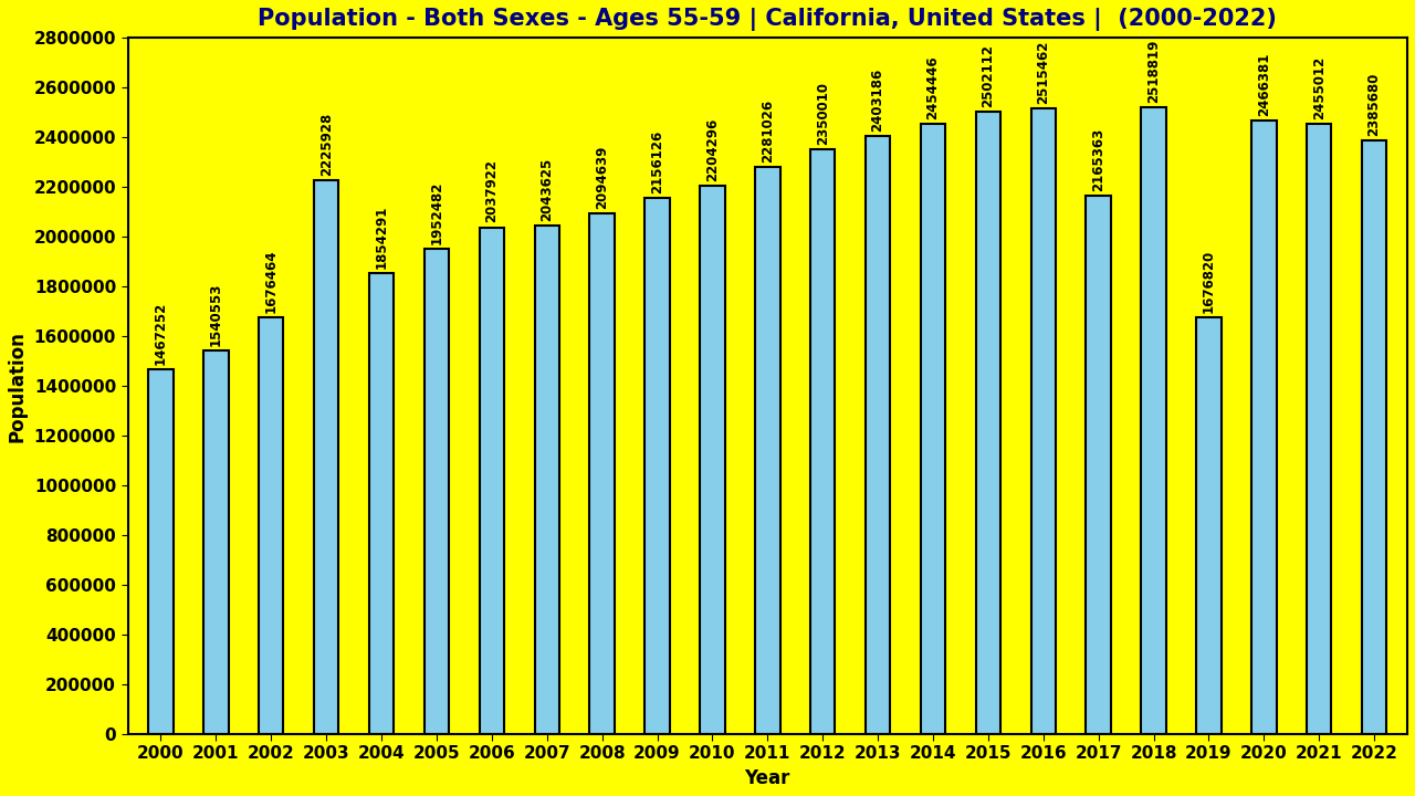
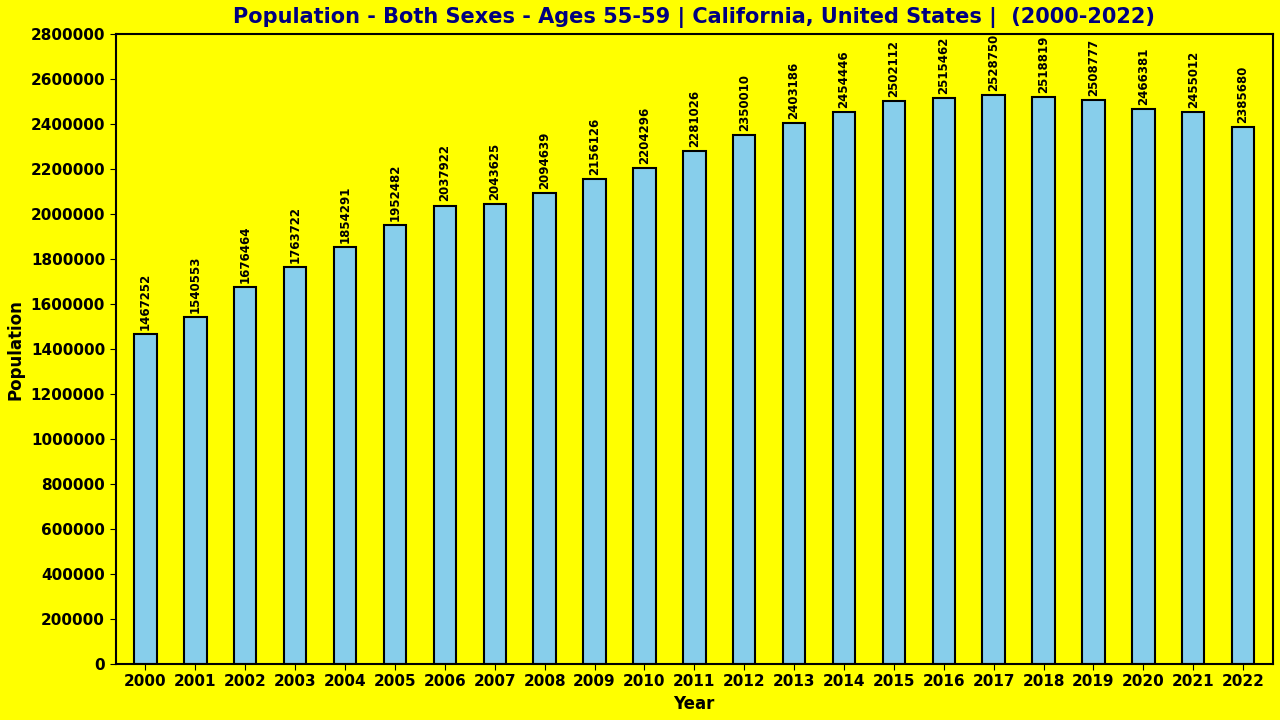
2003: 2225928 -> 1763722
2017: 2165363 -> 2528750
2019: 1676820 -> 2508777
